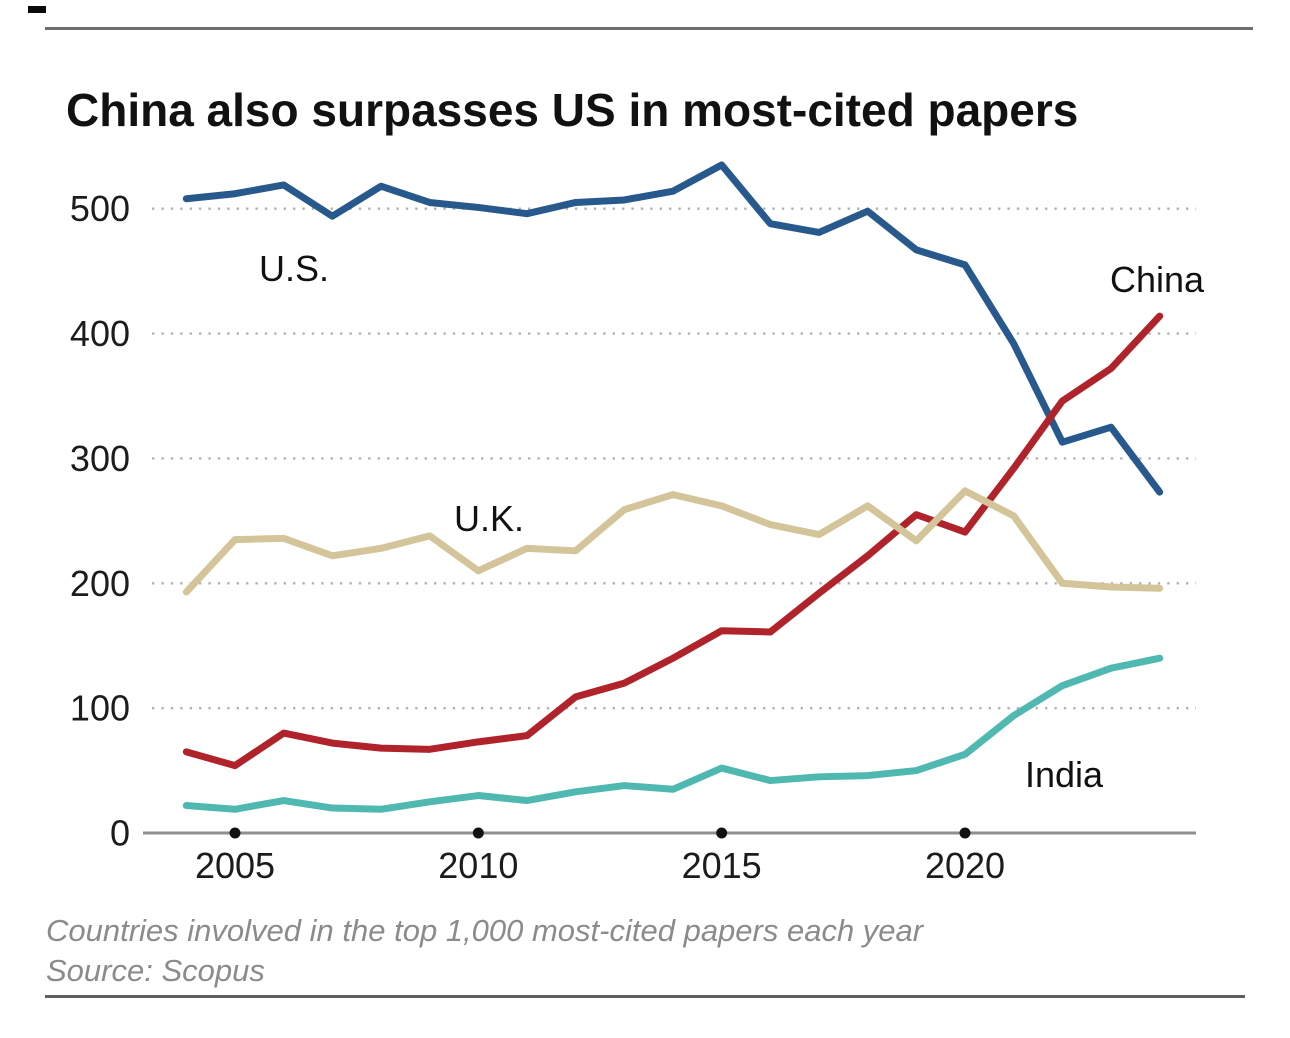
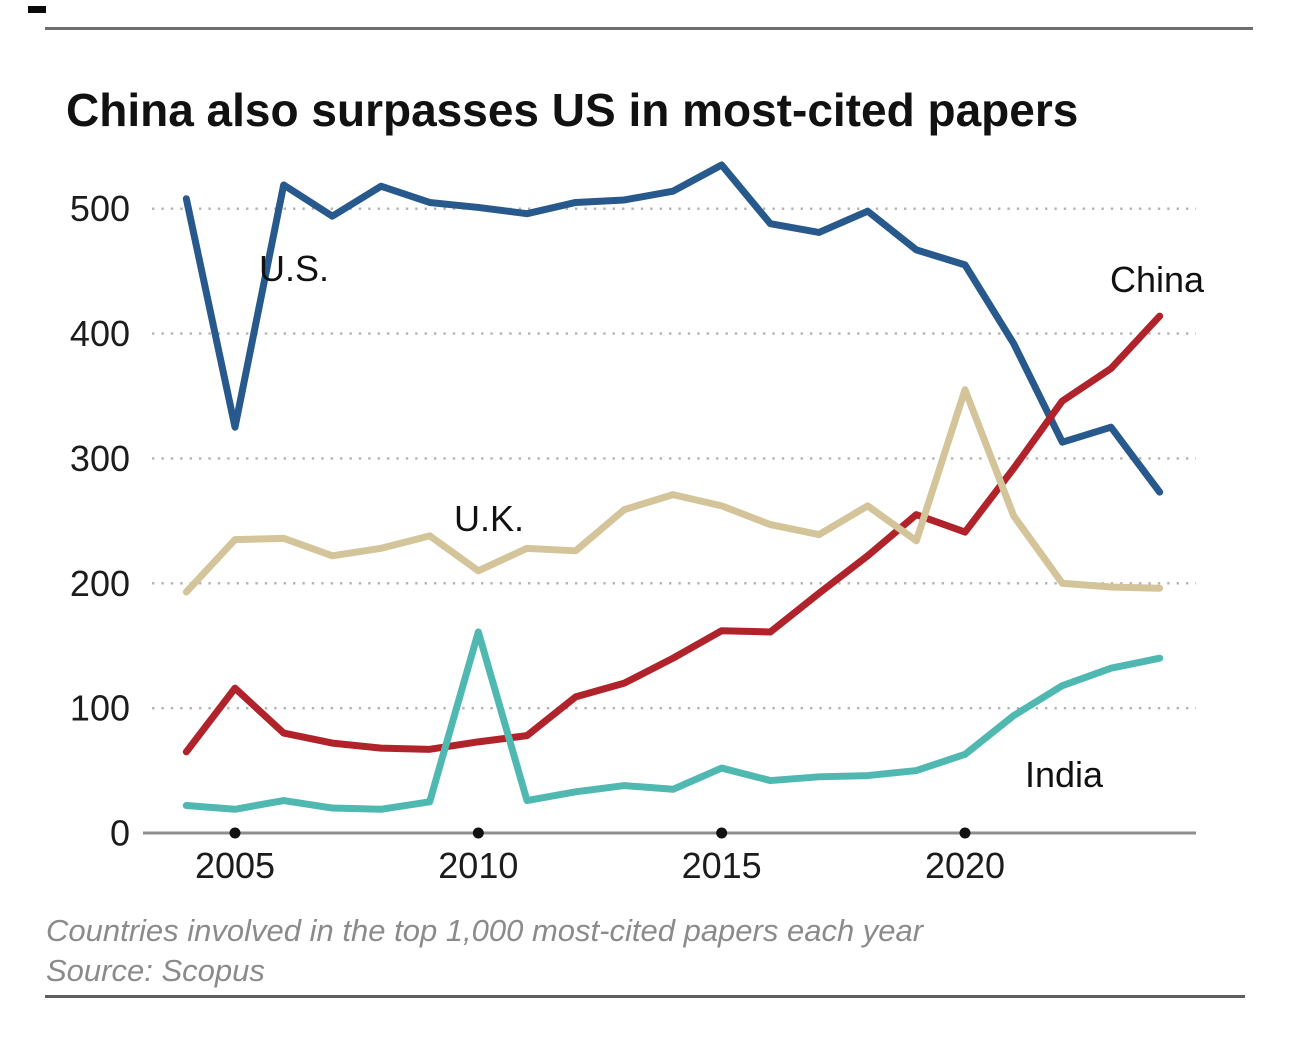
U.S./2005: 512 -> 325
China/2005: 54 -> 116
India/2010: 30 -> 161
U.K./2020: 274 -> 355
